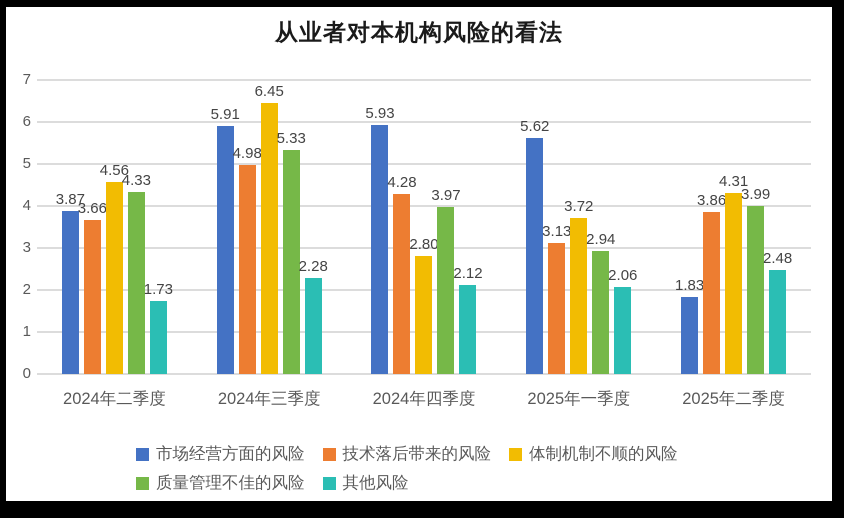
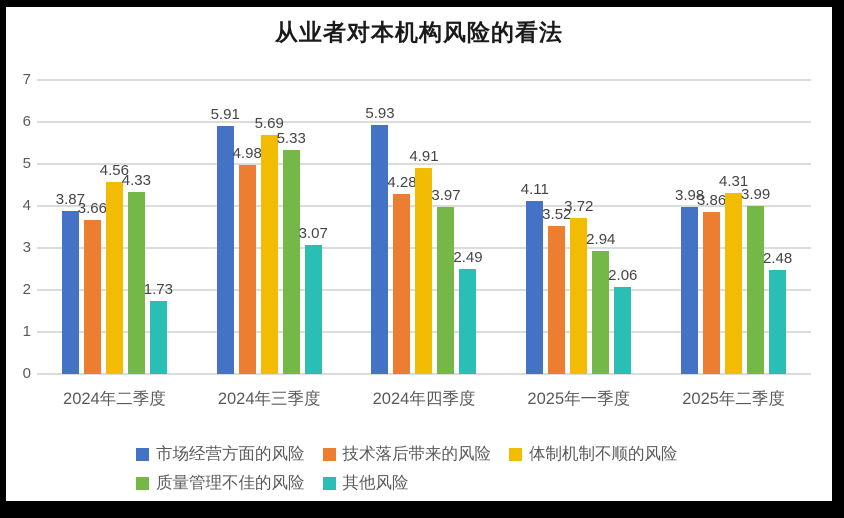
体制机制不顺的风险/2024年三季度: 6.45 -> 5.69
其他风险/2024年三季度: 2.28 -> 3.07
体制机制不顺的风险/2024年四季度: 2.80 -> 4.91
其他风险/2024年四季度: 2.12 -> 2.49
市场经营方面的风险/2025年一季度: 5.62 -> 4.11
技术落后带来的风险/2025年一季度: 3.13 -> 3.52
市场经营方面的风险/2025年二季度: 1.83 -> 3.98
